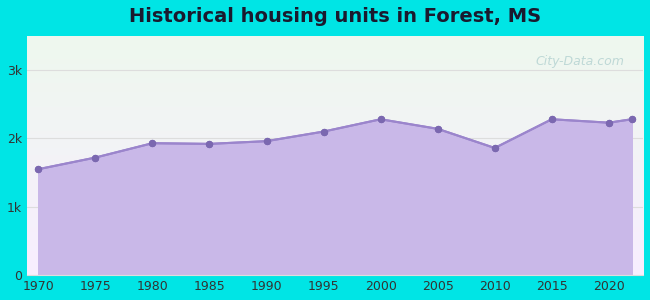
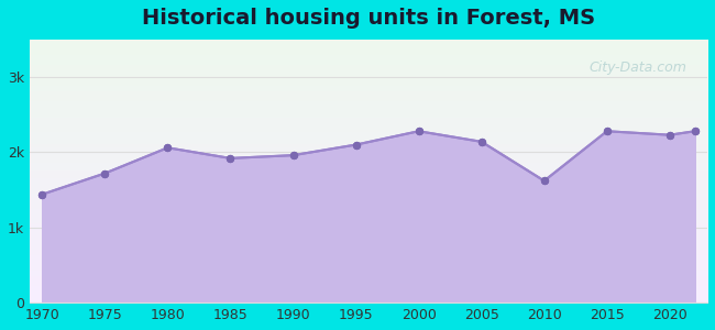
1970: 1.55k -> 1.44k
1980: 1.93k -> 2.06k
2010: 1.86k -> 1.62k
